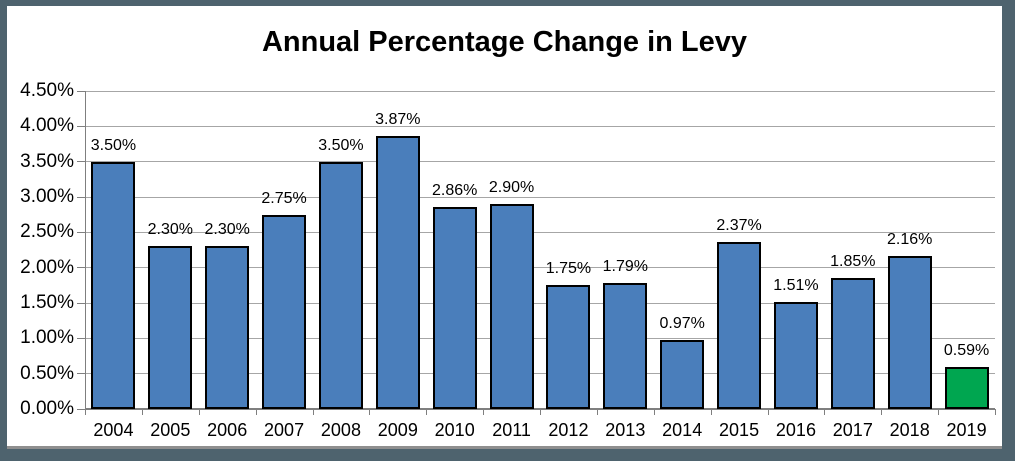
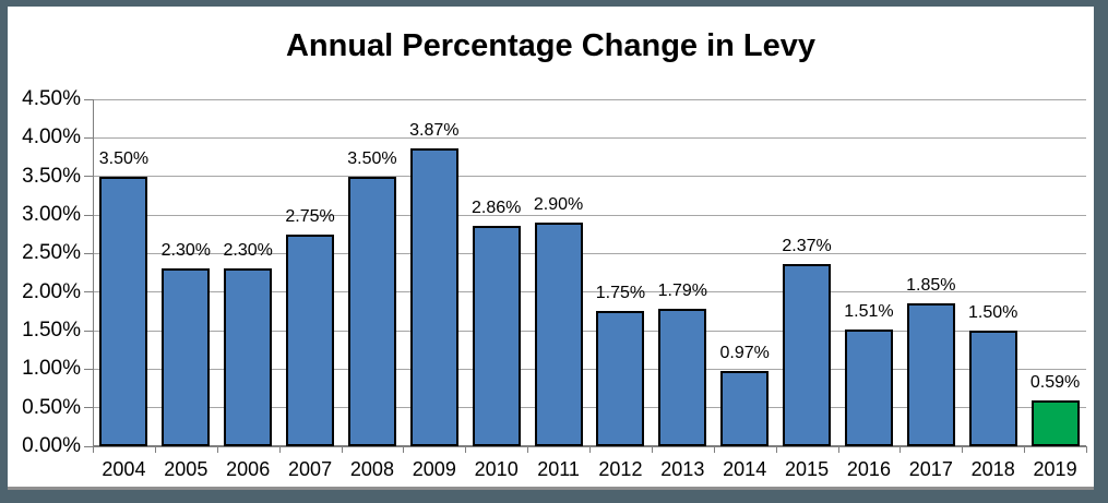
2018: 2.16% -> 1.50%
